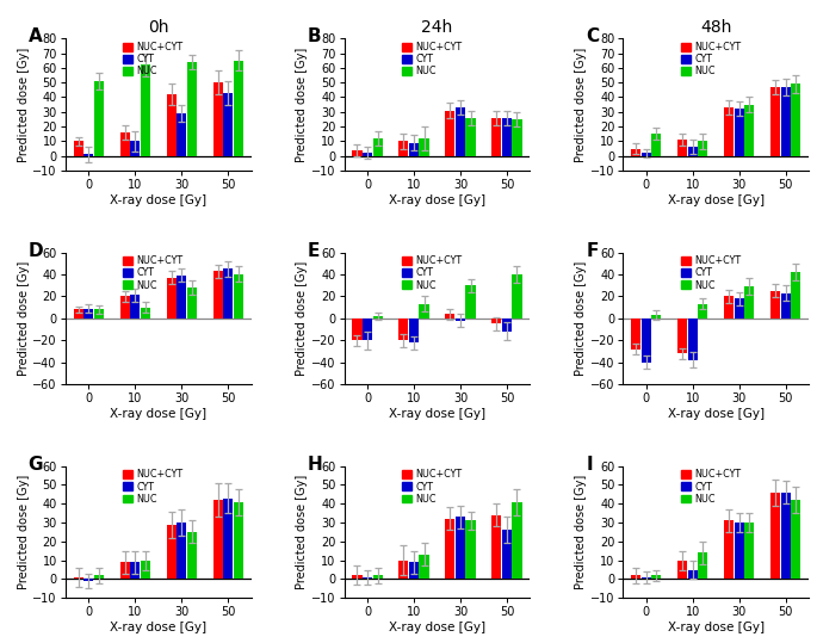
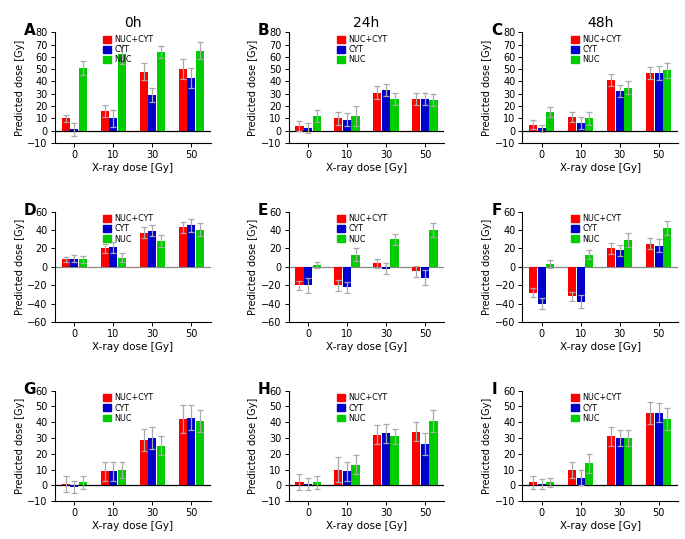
0h/NUC+CYT/30: 42 -> 48
48h/NUC+CYT/30: 33 -> 41
